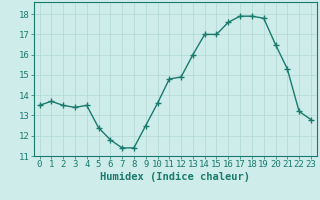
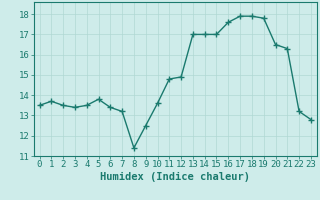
5: 12.4 -> 13.8
6: 11.8 -> 13.4
7: 11.4 -> 13.2
13: 16.0 -> 17.0
21: 15.3 -> 16.3
